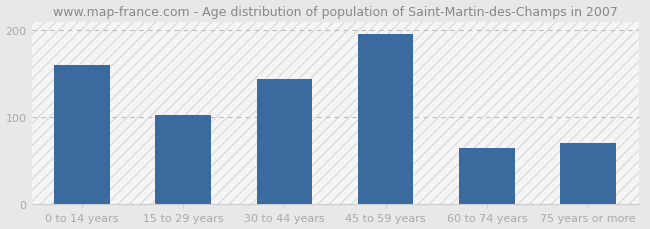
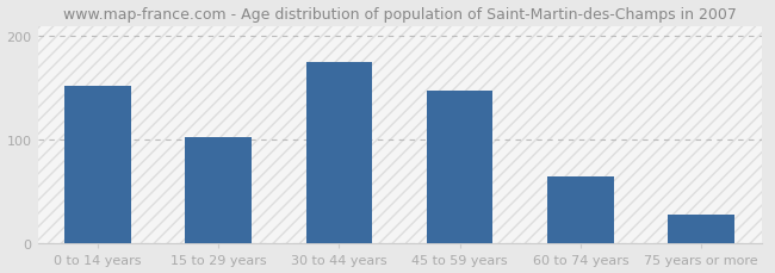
0 to 14 years: 160 -> 152
30 to 44 years: 144 -> 175
45 to 59 years: 196 -> 148
75 years or more: 70 -> 28
